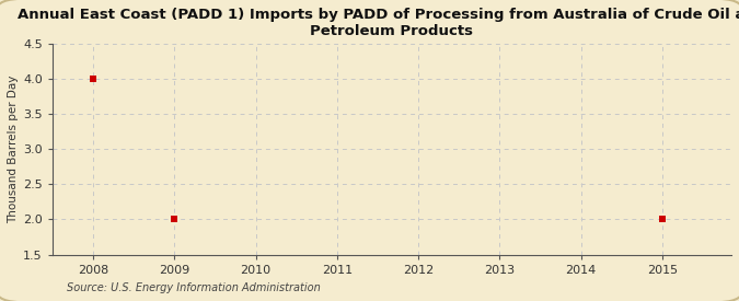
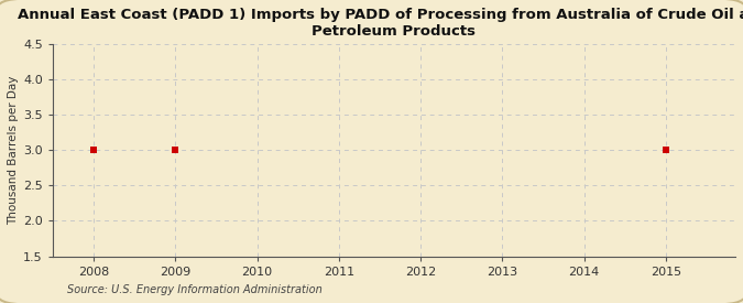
2008: 4 -> 3
2009: 2 -> 3
2015: 2 -> 3
